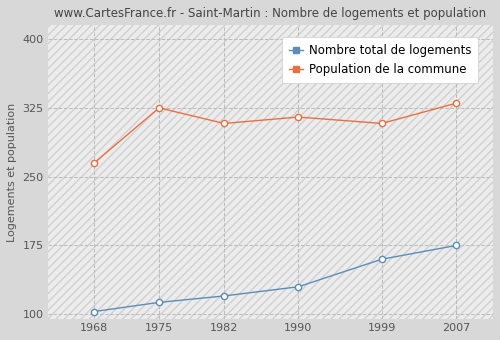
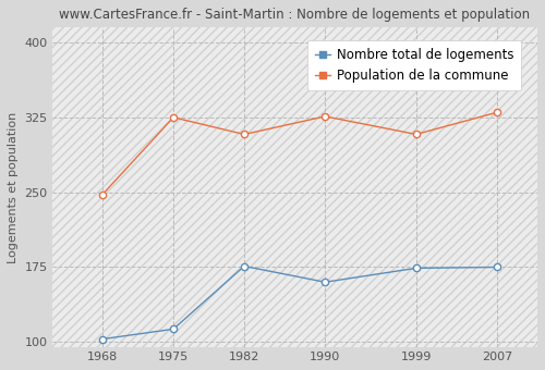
Population de la commune/1968: 265 -> 248
Nombre total de logements/1982: 120 -> 176
Nombre total de logements/1990: 130 -> 160
Population de la commune/1990: 315 -> 326
Nombre total de logements/1999: 160 -> 174
